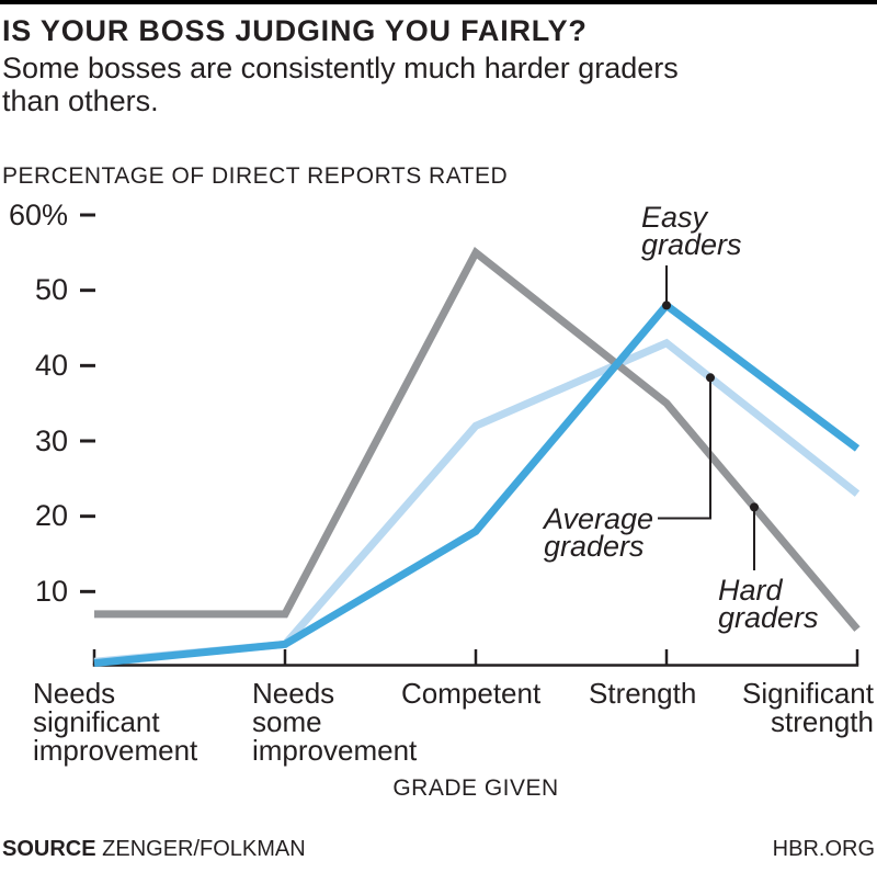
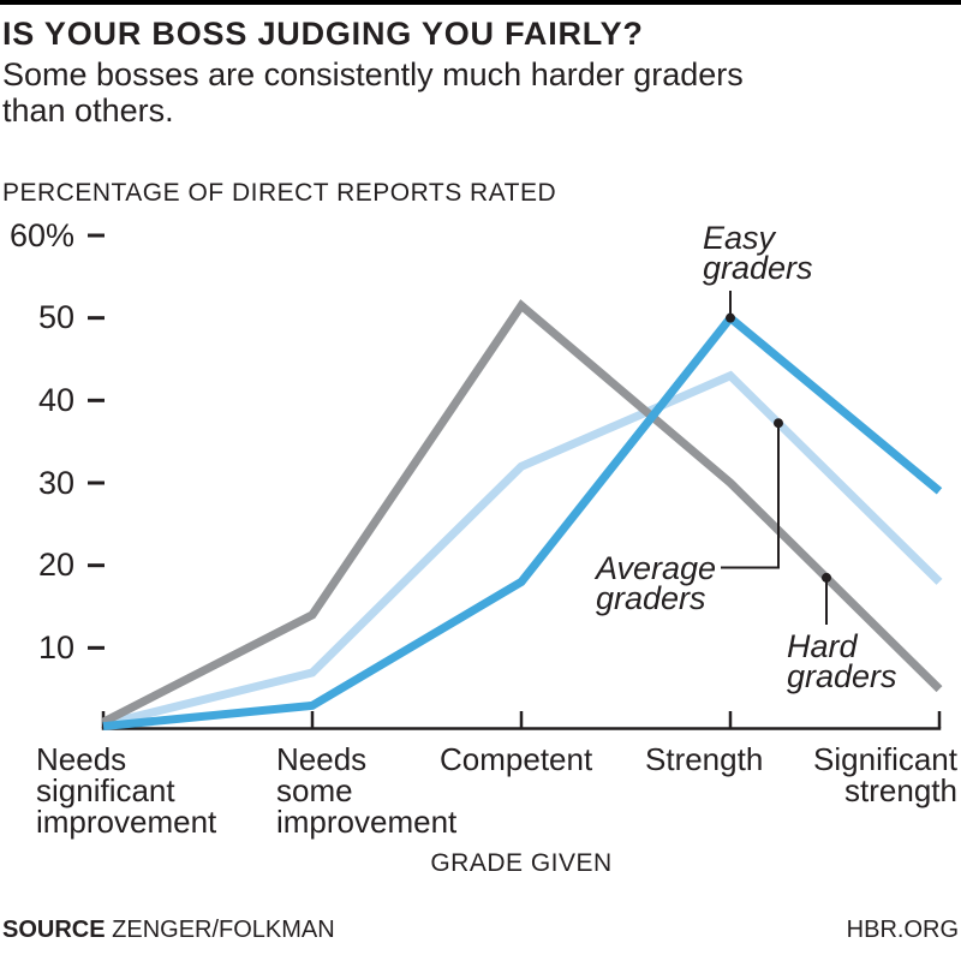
Hard graders/Needs significant improvement: 7% -> 1%
Average graders/Needs some improvement: 3% -> 7%
Hard graders/Needs some improvement: 7% -> 14%
Hard graders/Competent: 55% -> 52%
Easy graders/Strength: 48% -> 50%
Hard graders/Strength: 35% -> 30%
Average graders/Significant strength: 23% -> 18%
